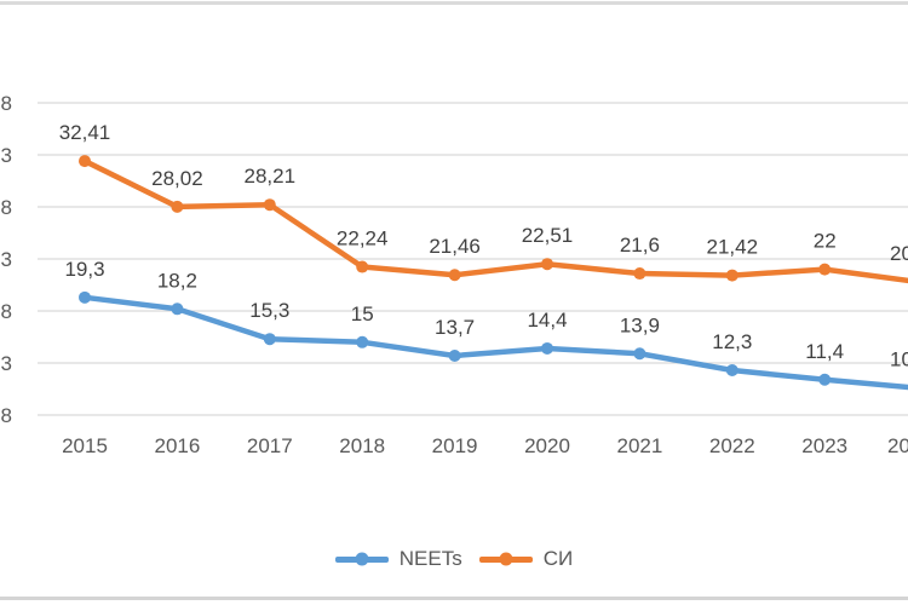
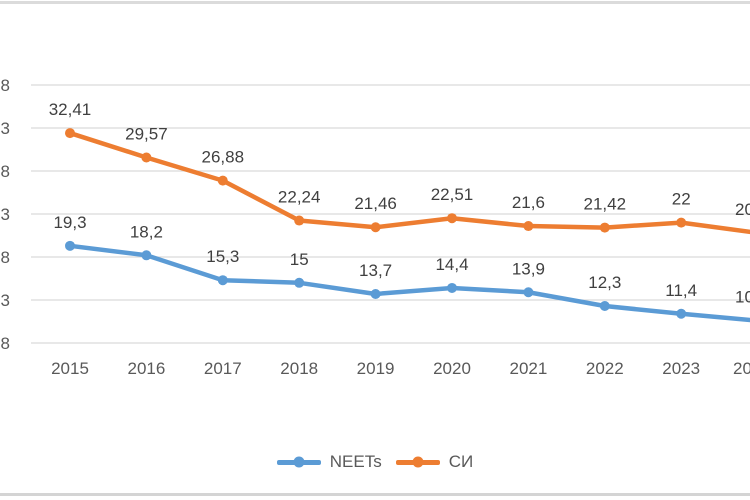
СИ/2016: 28,02 -> 29,57
СИ/2017: 28,21 -> 26,88
